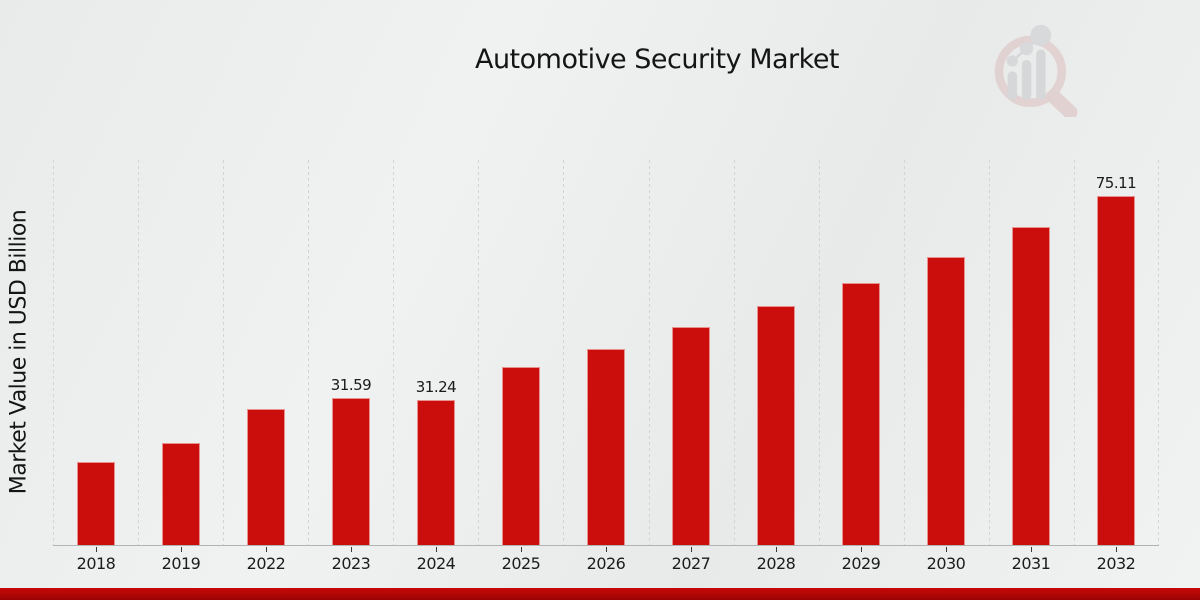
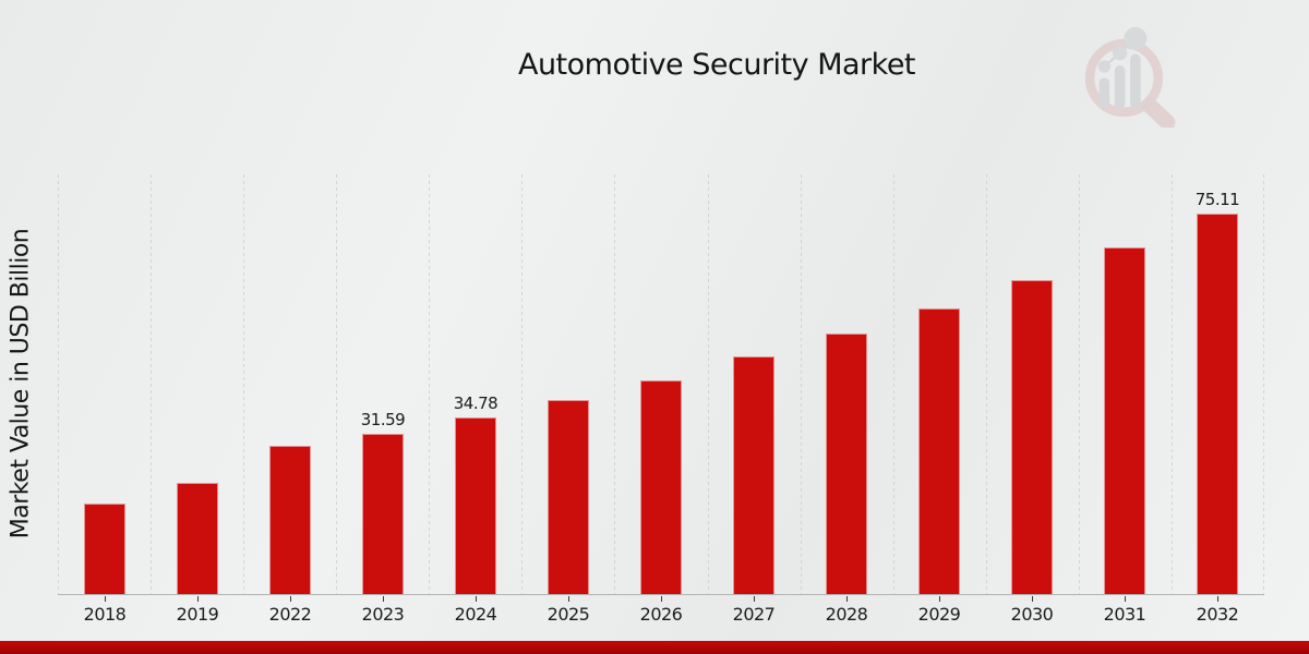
2024: 31.24 -> 34.78
